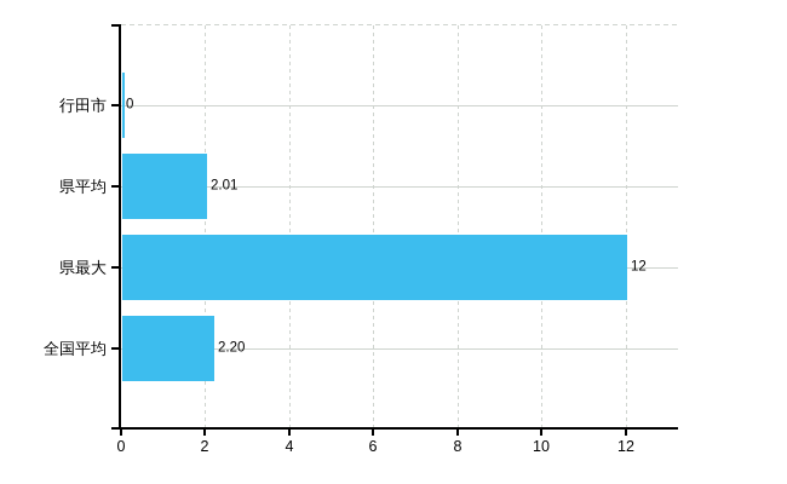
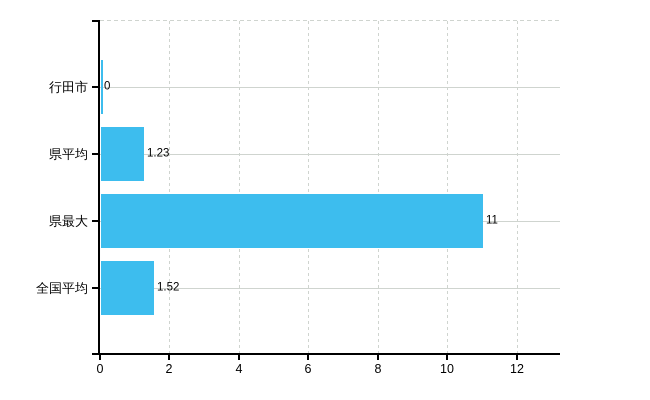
県平均: 2.01 -> 1.23
県最大: 12 -> 11
全国平均: 2.20 -> 1.52
